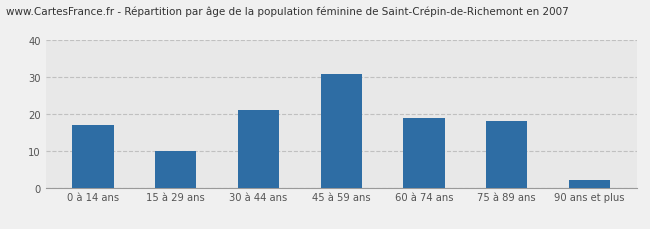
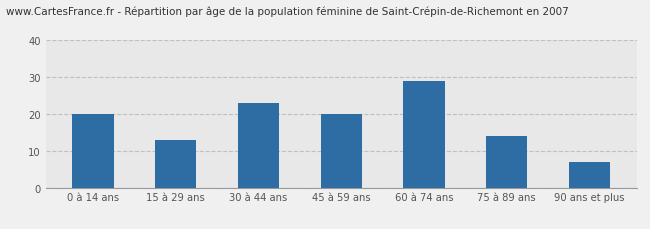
0 à 14 ans: 17 -> 20
15 à 29 ans: 10 -> 13
30 à 44 ans: 21 -> 23
45 à 59 ans: 31 -> 20
60 à 74 ans: 19 -> 29
75 à 89 ans: 18 -> 14
90 ans et plus: 2 -> 7
